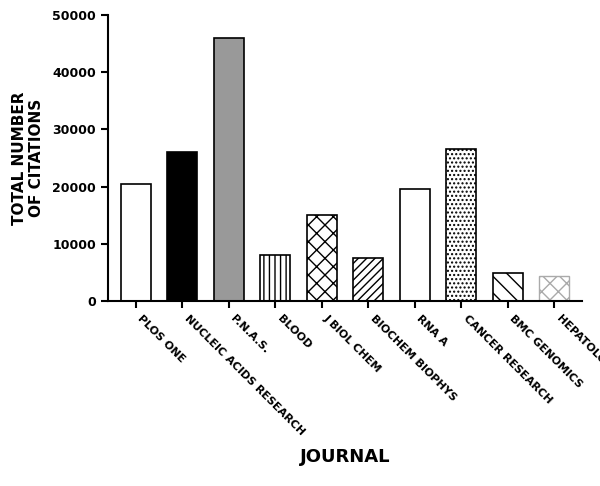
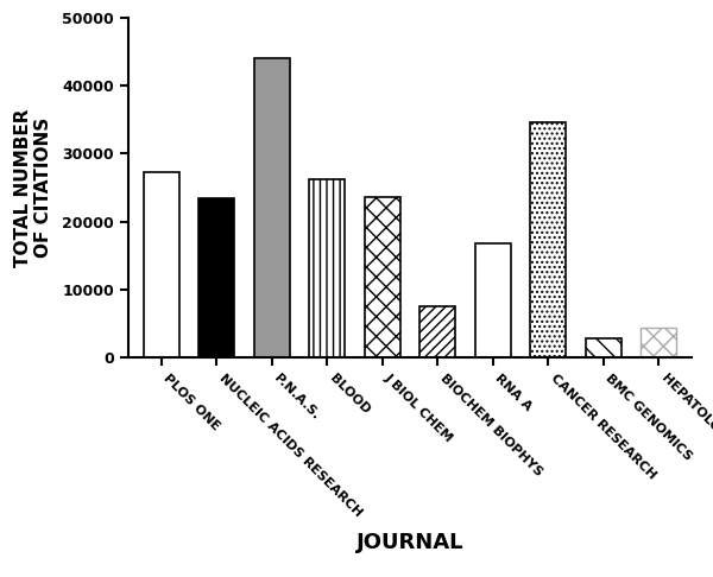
PLOS ONE: 20500 -> 27200
NUCLEIC ACIDS RESEARCH: 26000 -> 23400
P.N.A.S.: 46000 -> 44000
BLOOD: 8000 -> 26200
J BIOL CHEM: 15000 -> 23600
RNA A: 19500 -> 16800
CANCER RESEARCH: 26500 -> 34600
BMC GENOMICS: 5000 -> 2800
